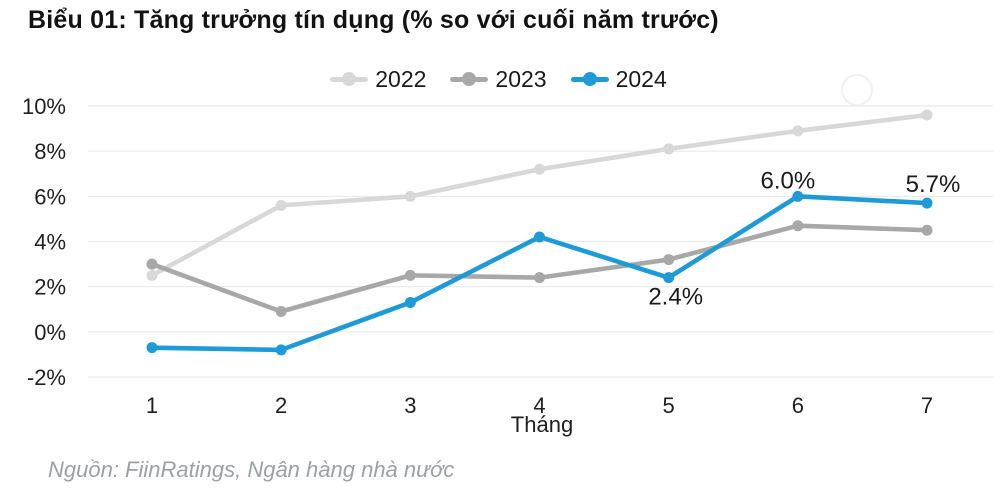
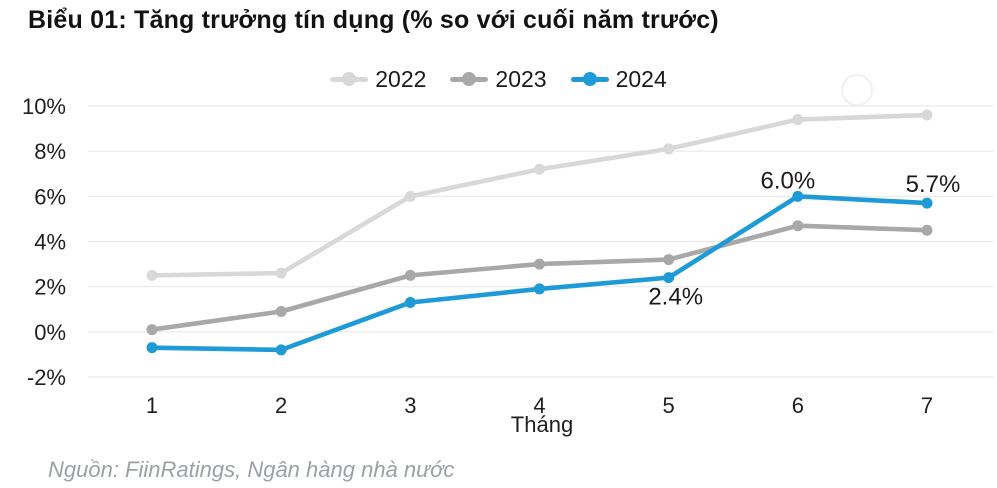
2023/1: 3.0% -> 0.1%
2022/2: 5.6% -> 2.6%
2023/4: 2.4% -> 3.0%
2024/4: 4.2% -> 1.9%
2022/6: 8.9% -> 9.4%
